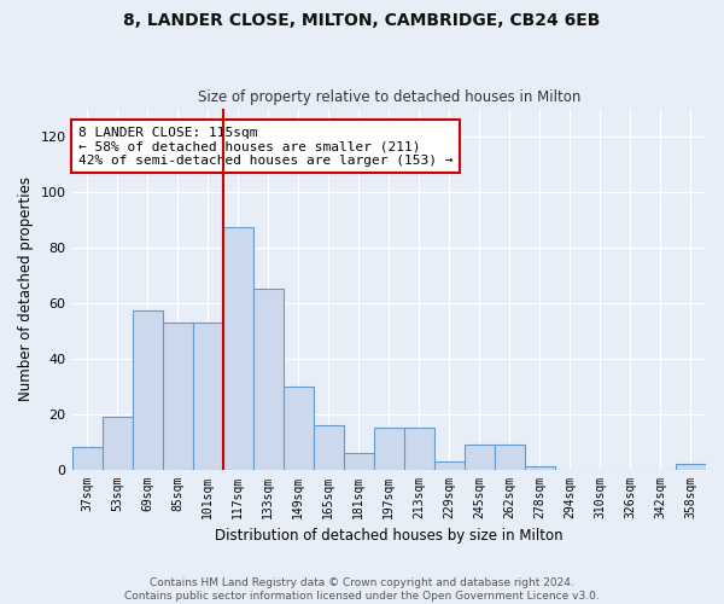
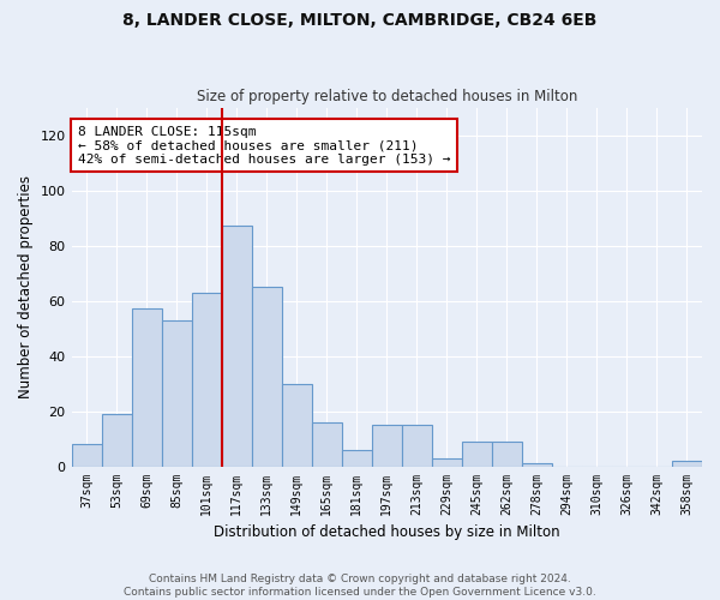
101sqm: 53 -> 63
